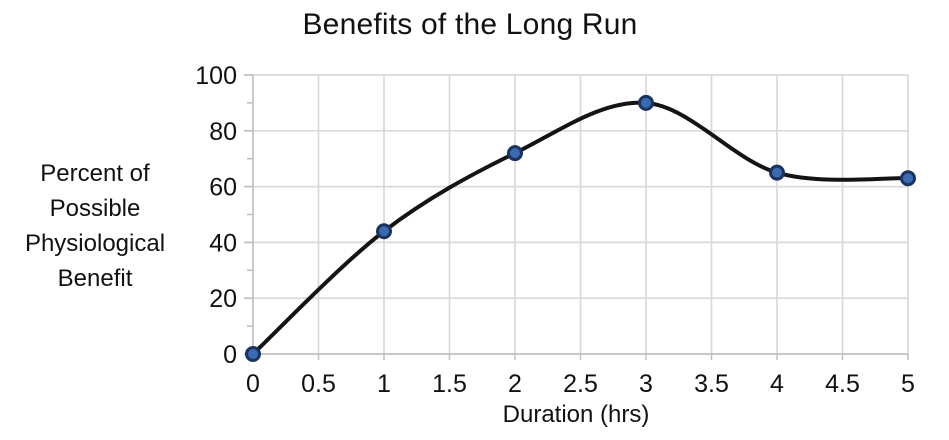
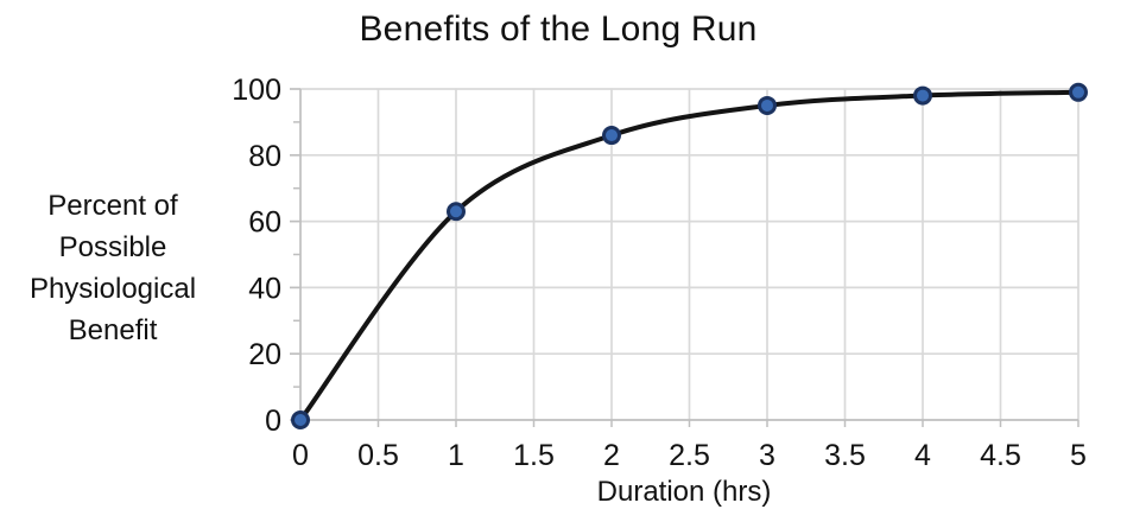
1: 44 -> 63
2: 72 -> 86
3: 90 -> 95
4: 65 -> 98
5: 63 -> 99
